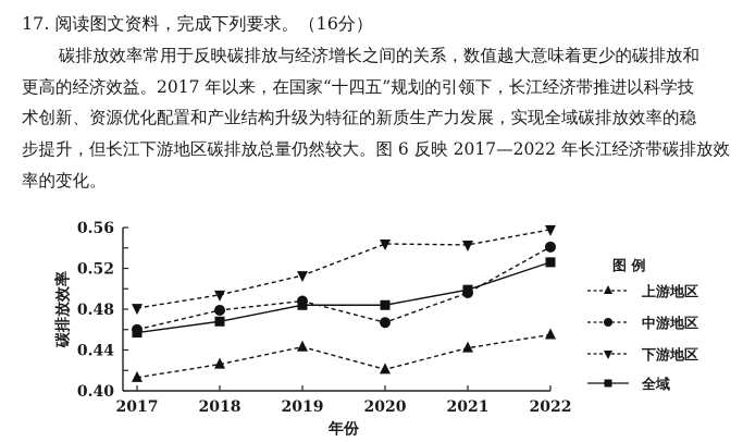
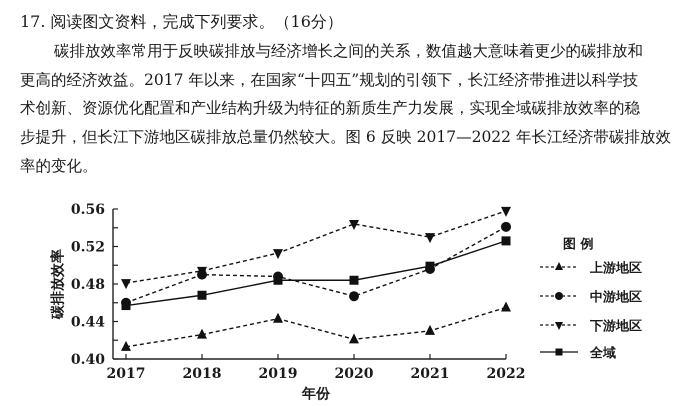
中游地区/2018: 0.48 -> 0.49
上游地区/2021: 0.44 -> 0.43
下游地区/2021: 0.54 -> 0.53
